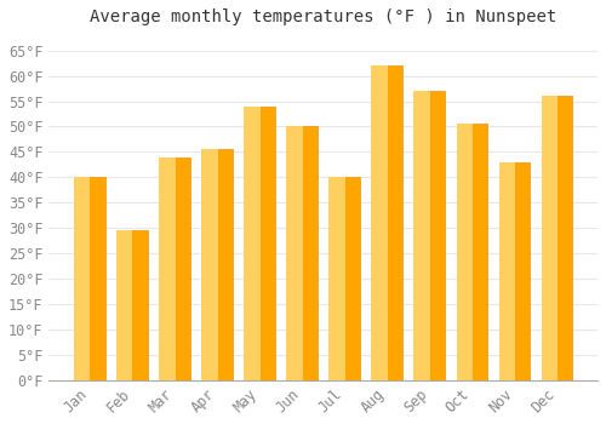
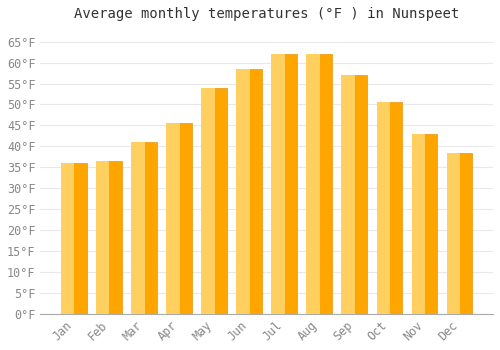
Jan: 40.0°F -> 36.0°F
Feb: 29.5°F -> 36.5°F
Mar: 44.0°F -> 41.0°F
Jun: 50.0°F -> 58.5°F
Jul: 40.0°F -> 62.0°F
Dec: 56.0°F -> 38.5°F
